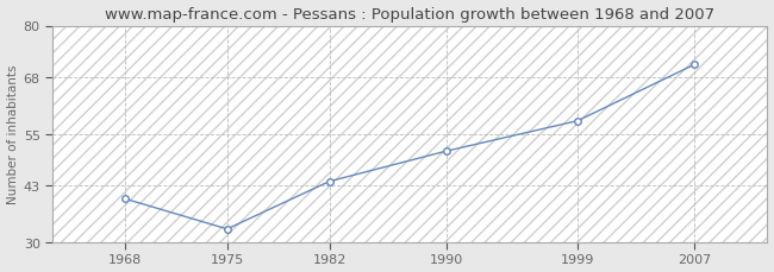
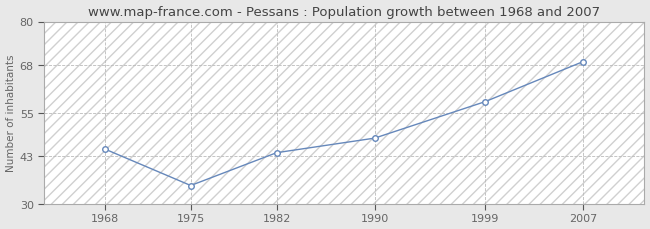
1968: 40 -> 45
1975: 33 -> 35
1990: 51 -> 48
2007: 71 -> 69
